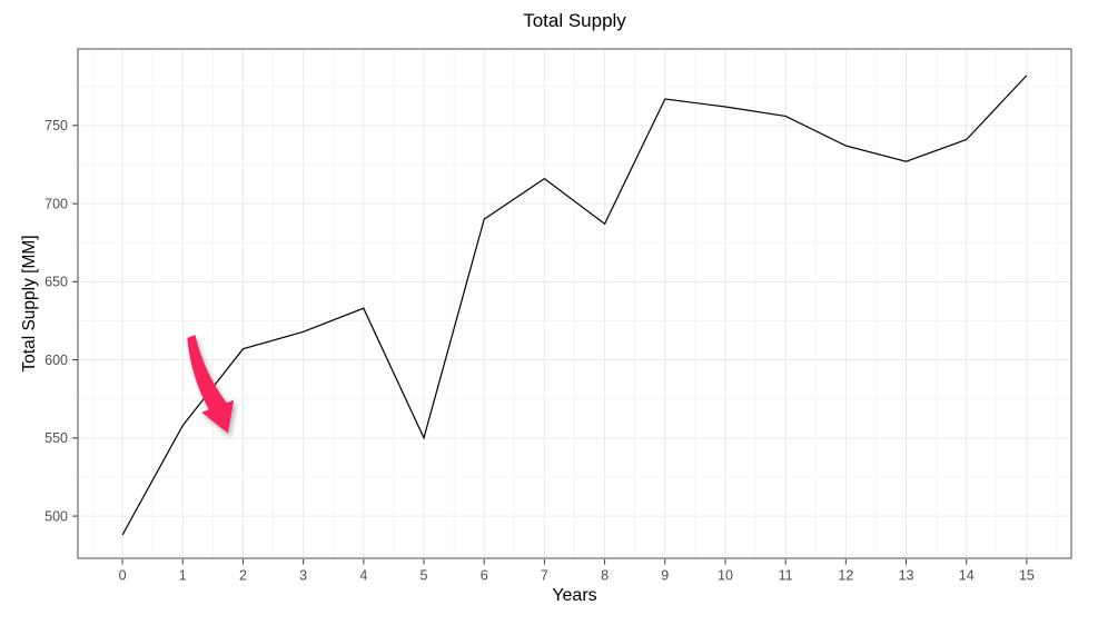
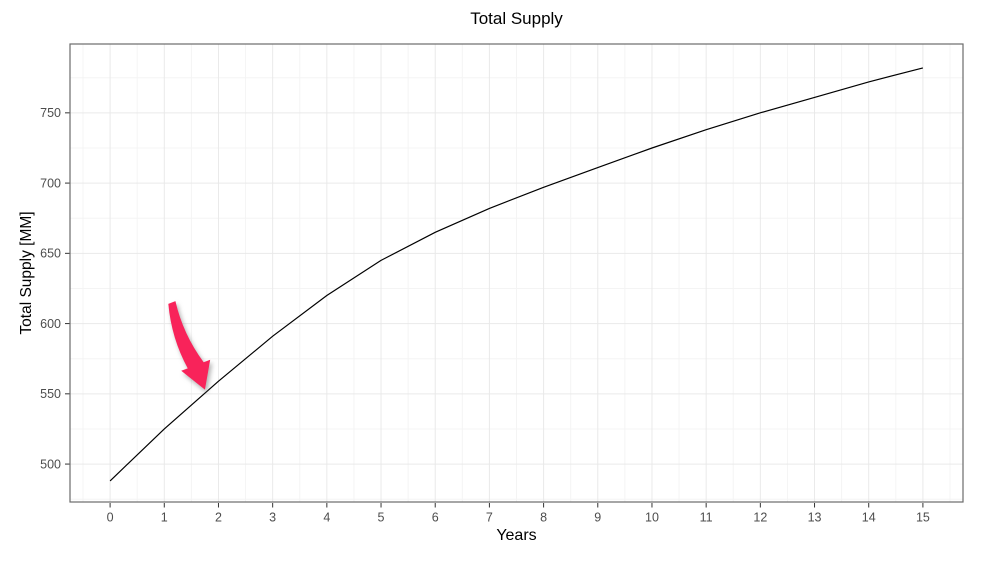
1: 558 -> 525
2: 607 -> 559
3: 618 -> 591
4: 633 -> 620
5: 550 -> 645
6: 690 -> 665
7: 716 -> 682
8: 687 -> 697
9: 767 -> 711
10: 762 -> 725
11: 756 -> 738
12: 737 -> 750
13: 727 -> 761
14: 741 -> 772
